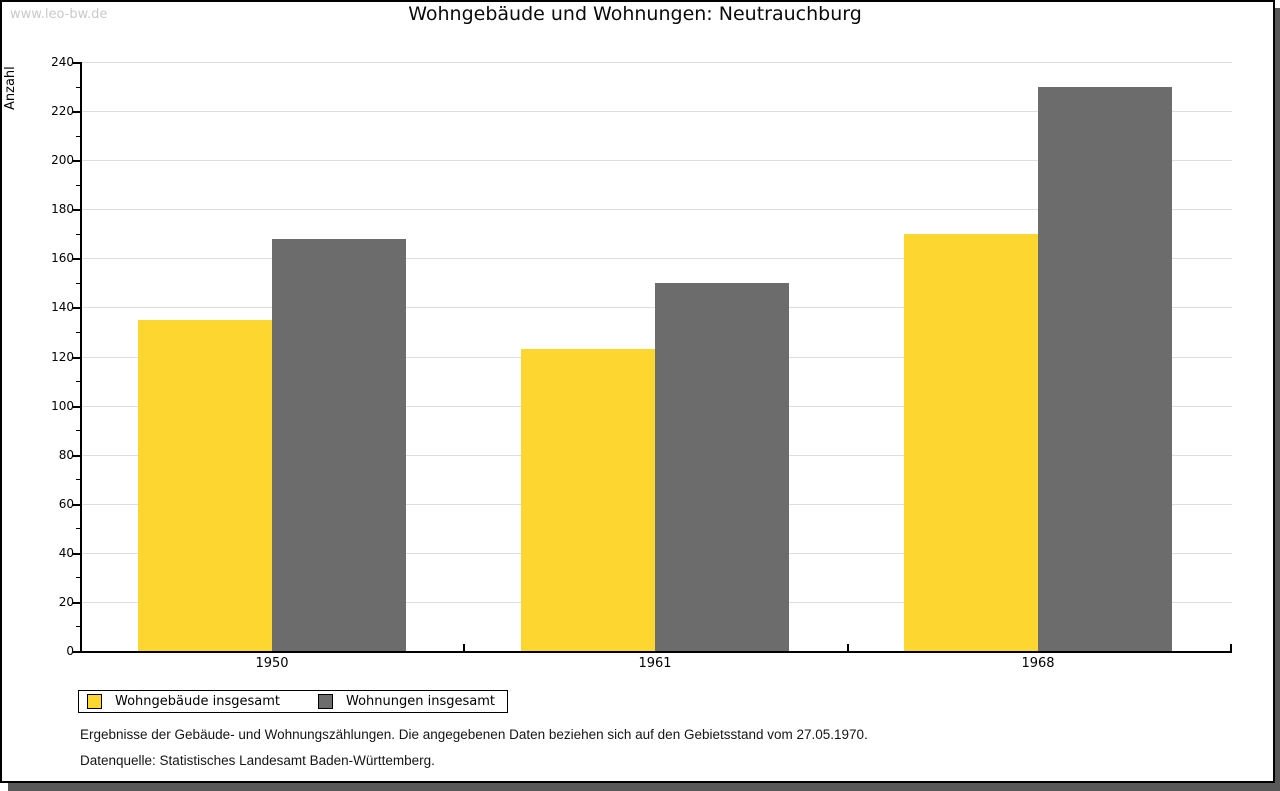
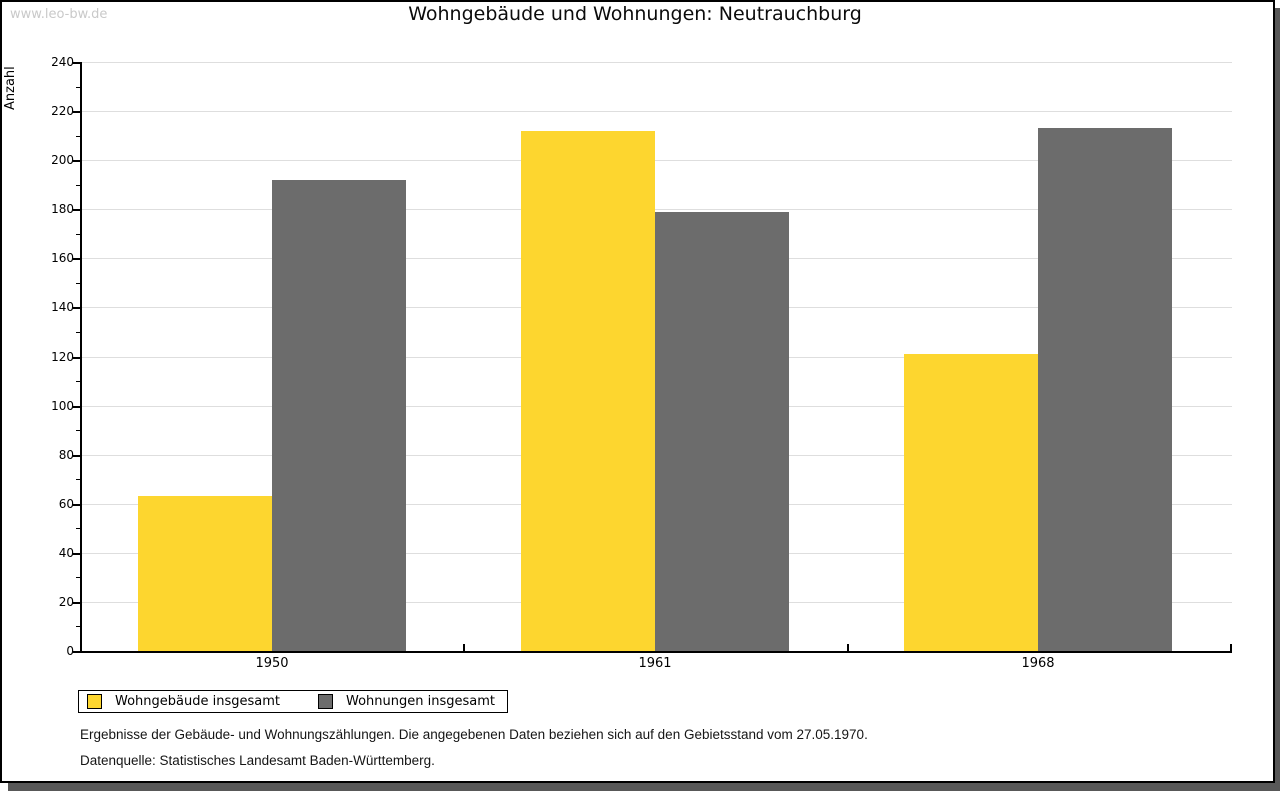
Wohngebäude insgesamt/1950: 135 -> 63
Wohnungen insgesamt/1950: 168 -> 192
Wohngebäude insgesamt/1961: 123 -> 212
Wohnungen insgesamt/1961: 150 -> 179
Wohngebäude insgesamt/1968: 170 -> 121
Wohnungen insgesamt/1968: 230 -> 213
